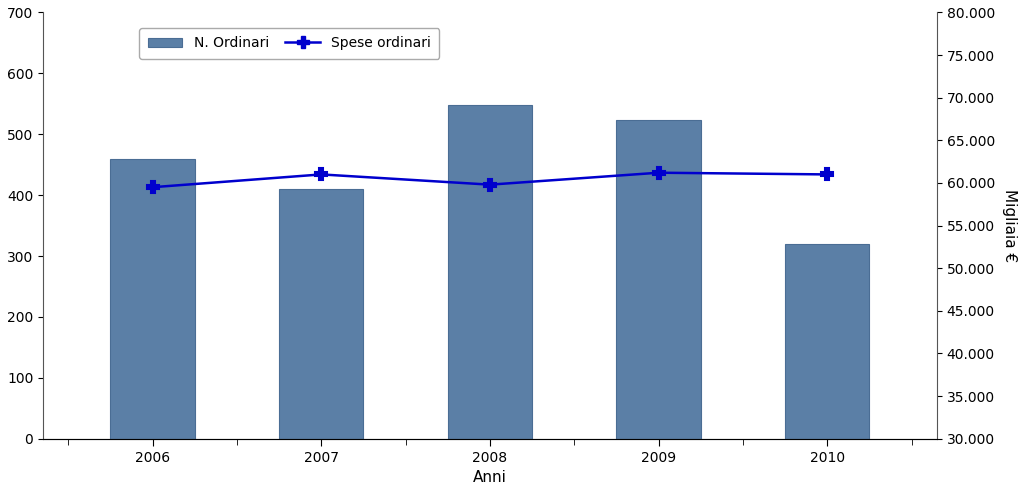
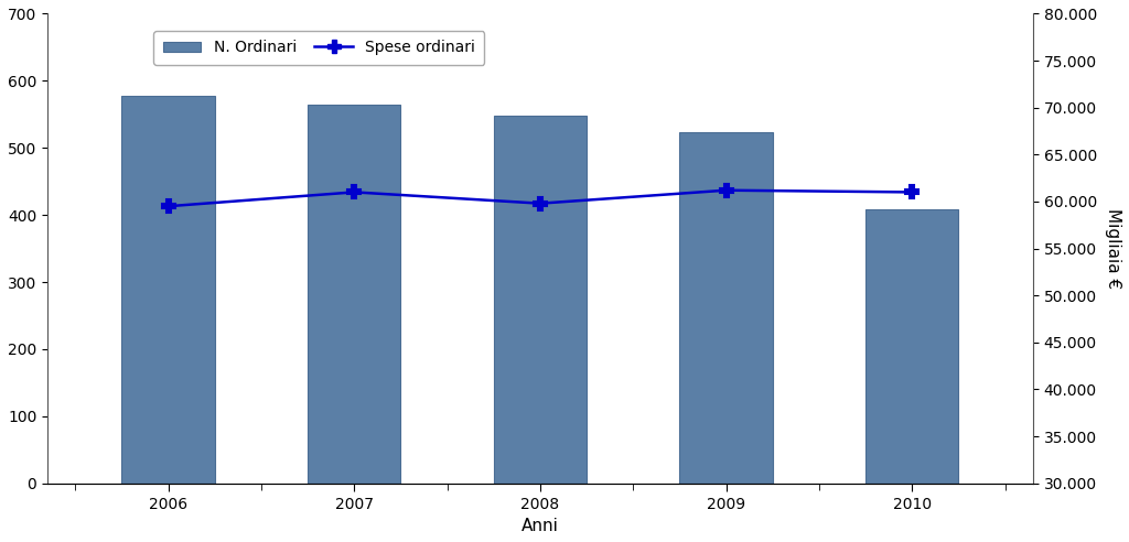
N. Ordinari/2006: 460 -> 578
N. Ordinari/2007: 410 -> 565
N. Ordinari/2010: 320 -> 408
